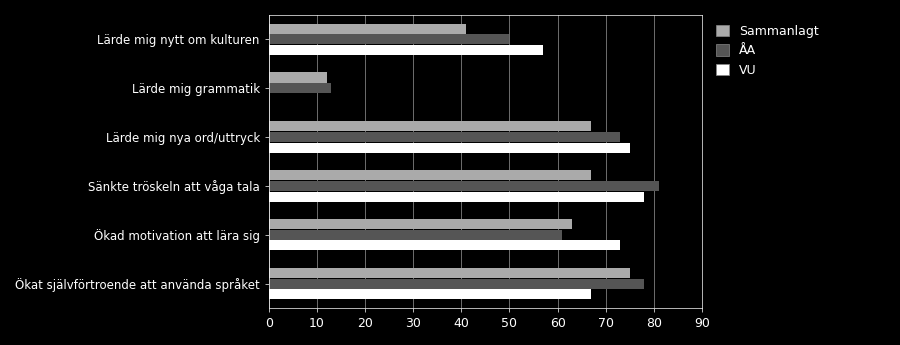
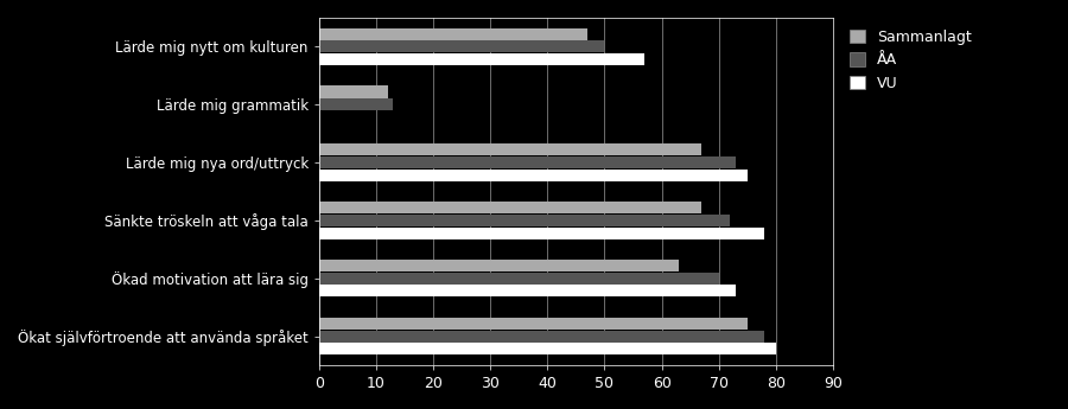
Sammanlagt/Lärde mig nytt om kulturen: 41 -> 47
ÅA/Sänkte tröskeln att våga tala: 81 -> 72
ÅA/Ökad motivation att lära sig: 61 -> 70
VU/Ökat självförtroende att använda språket: 67 -> 80
